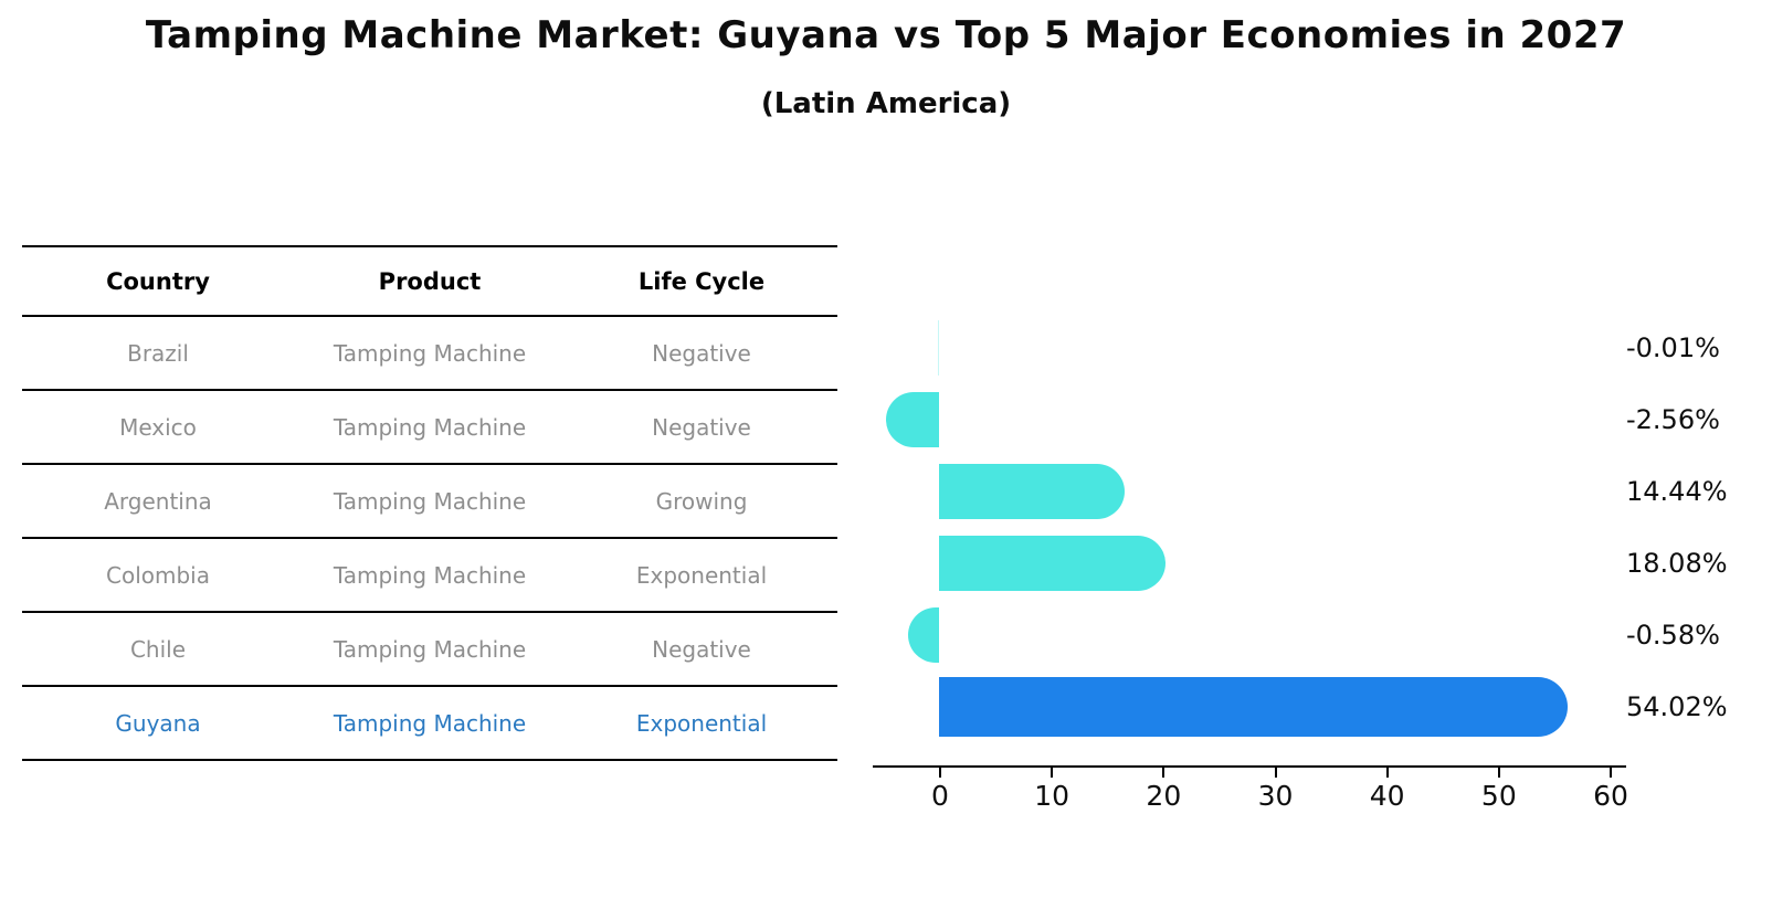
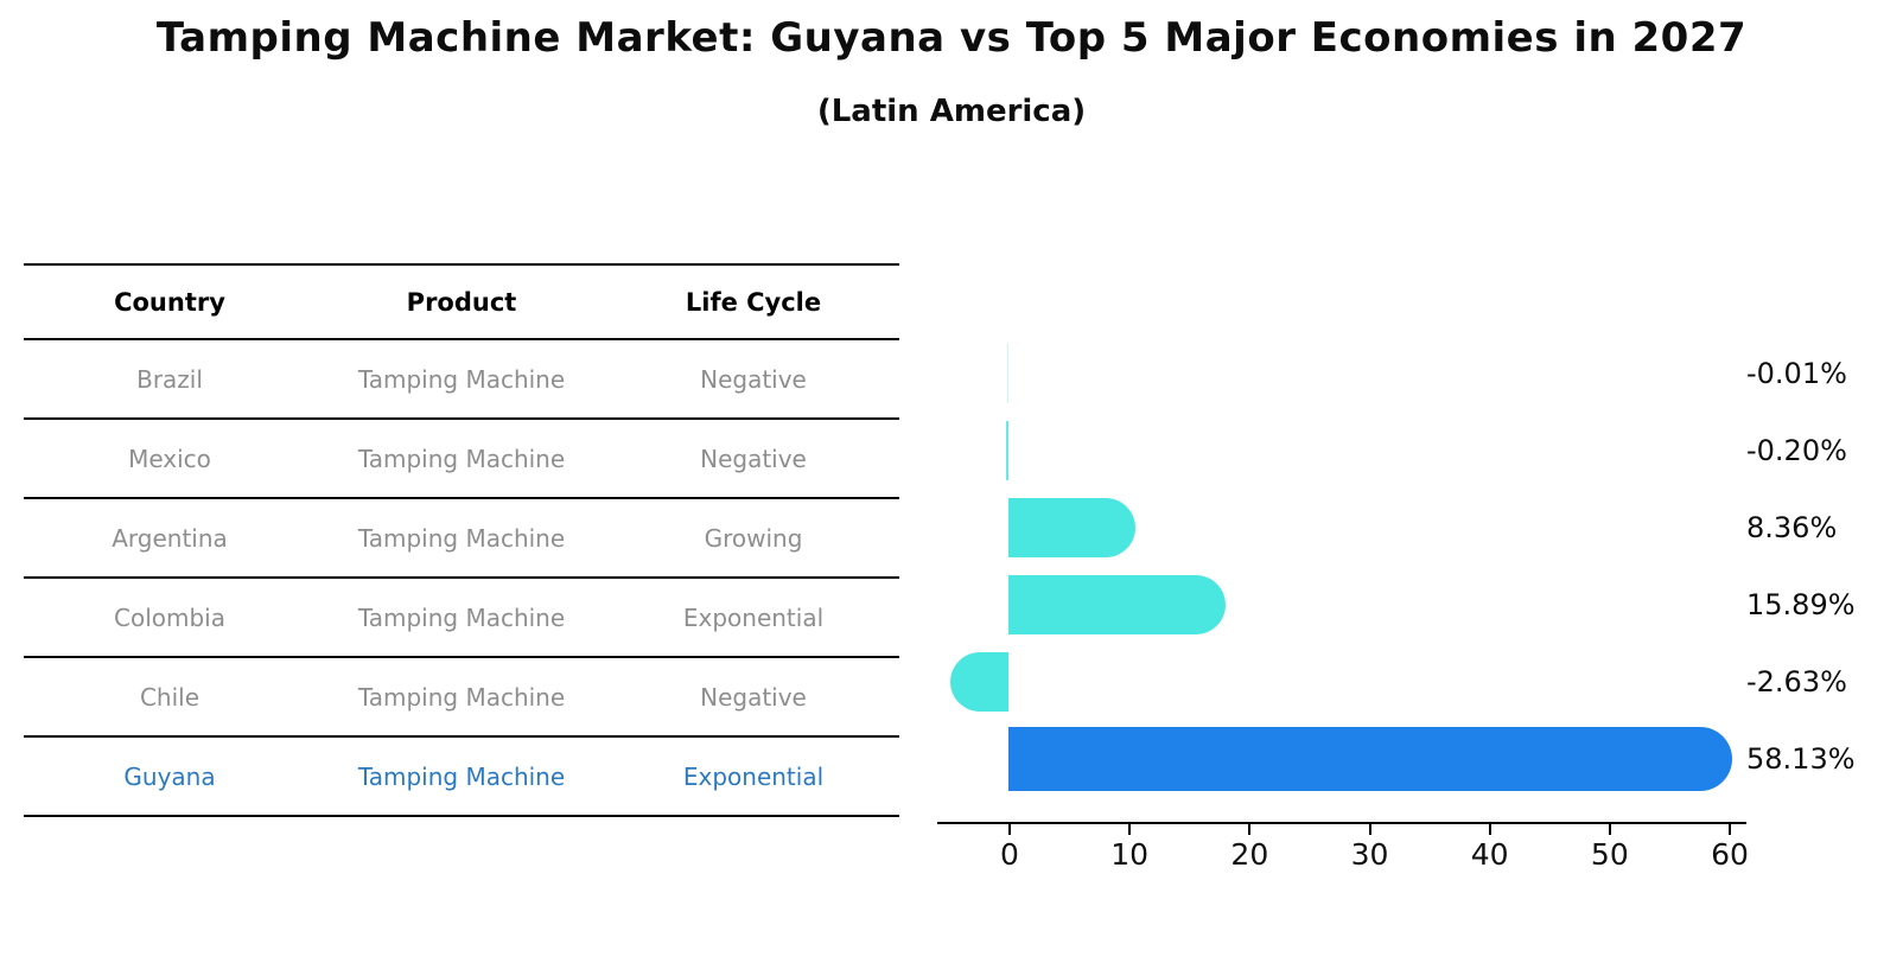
Mexico: -2.56% -> -0.20%
Argentina: 14.44% -> 8.36%
Colombia: 18.08% -> 15.89%
Chile: -0.58% -> -2.63%
Guyana: 54.02% -> 58.13%
